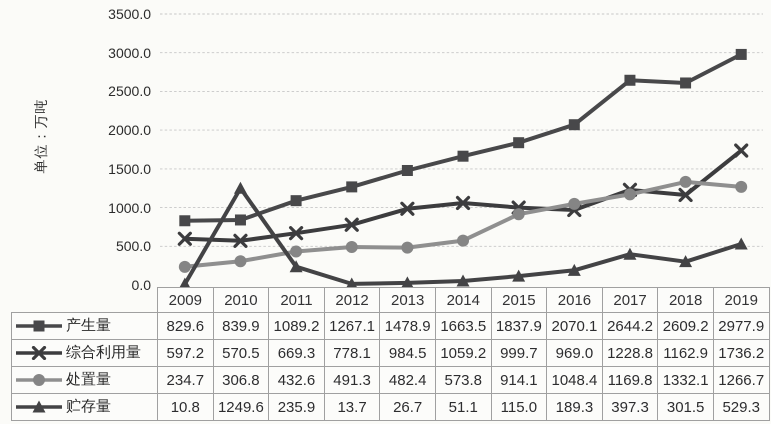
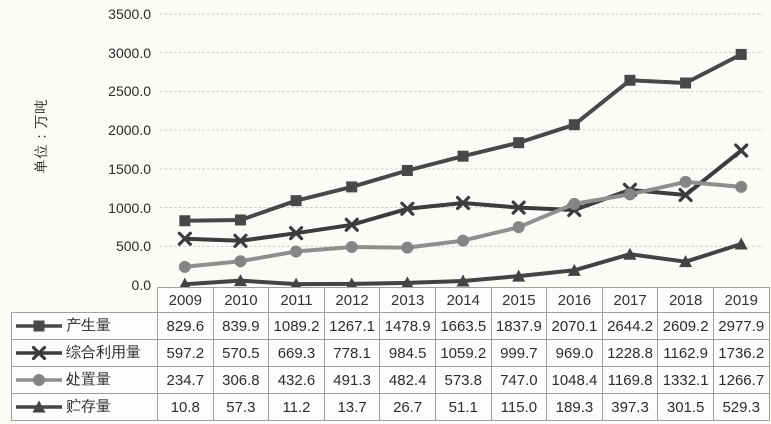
贮存量/2010: 1249.6 -> 57.3
贮存量/2011: 235.9 -> 11.2
处置量/2015: 914.1 -> 747.0
